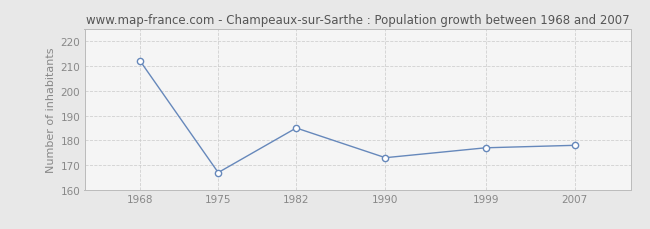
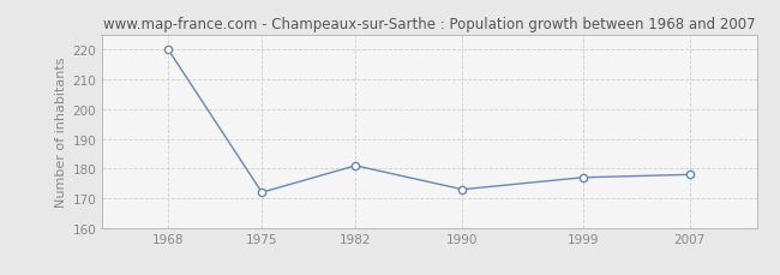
1968: 212 -> 220
1975: 167 -> 172
1982: 185 -> 181
